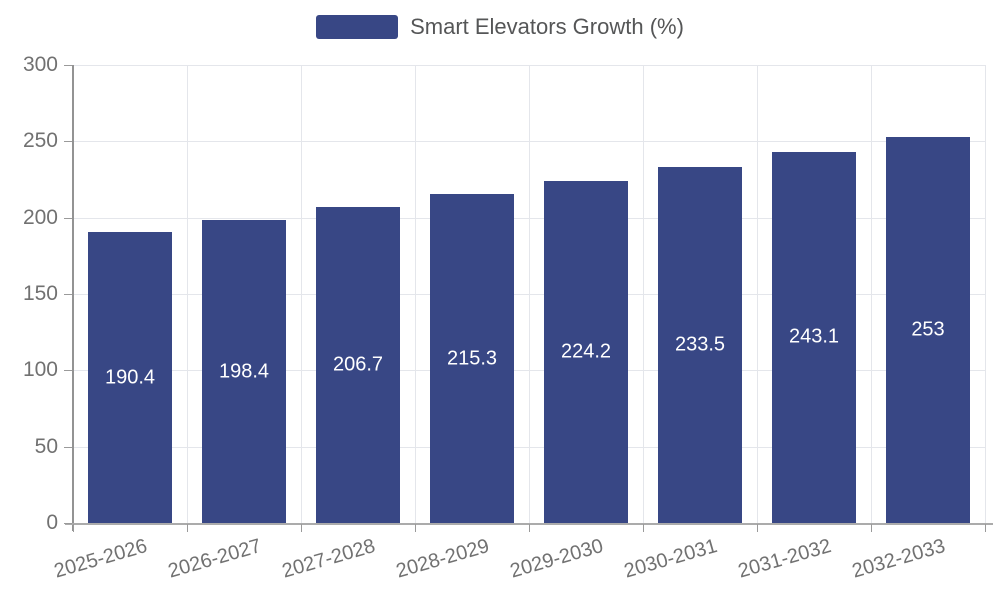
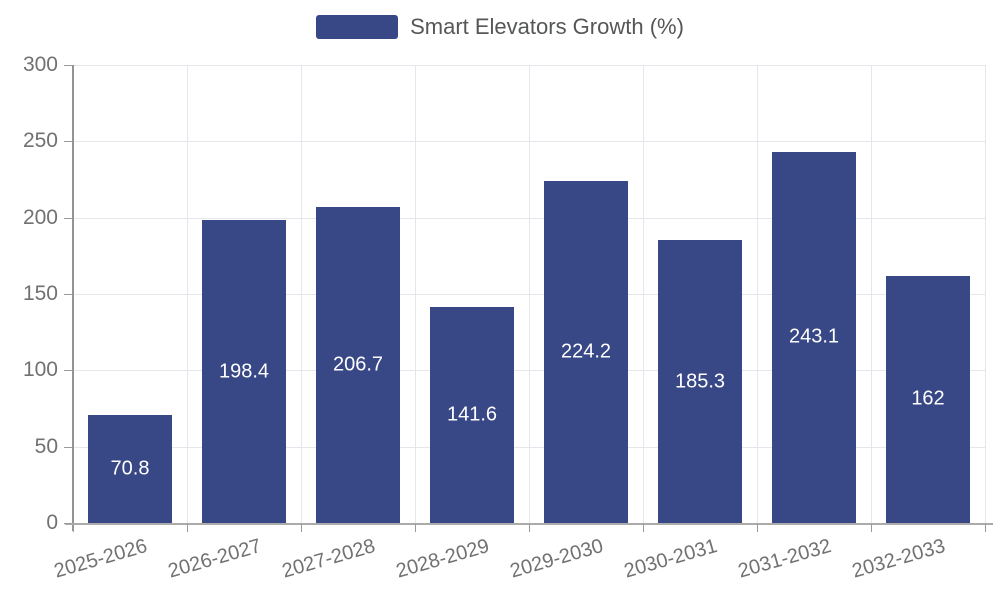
2025-2026: 190.4 -> 70.8
2028-2029: 215.3 -> 141.6
2030-2031: 233.5 -> 185.3
2032-2033: 253 -> 162
